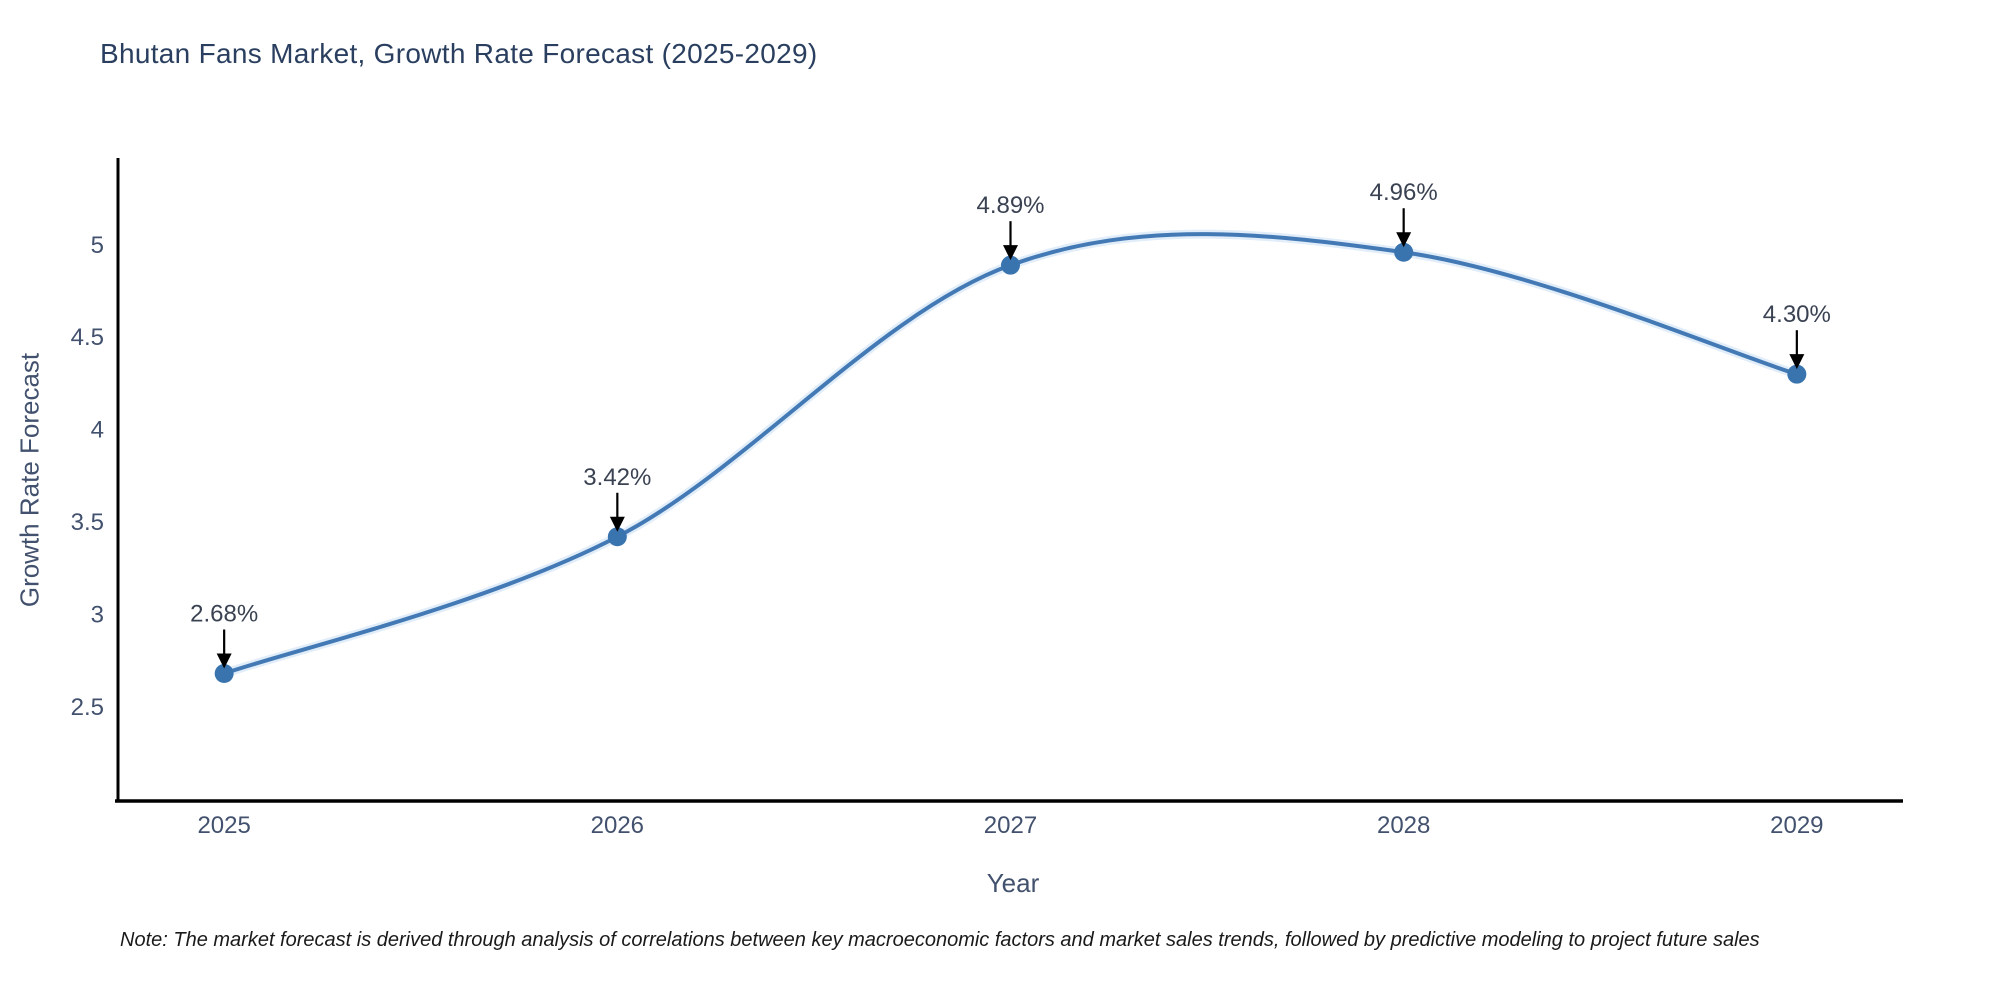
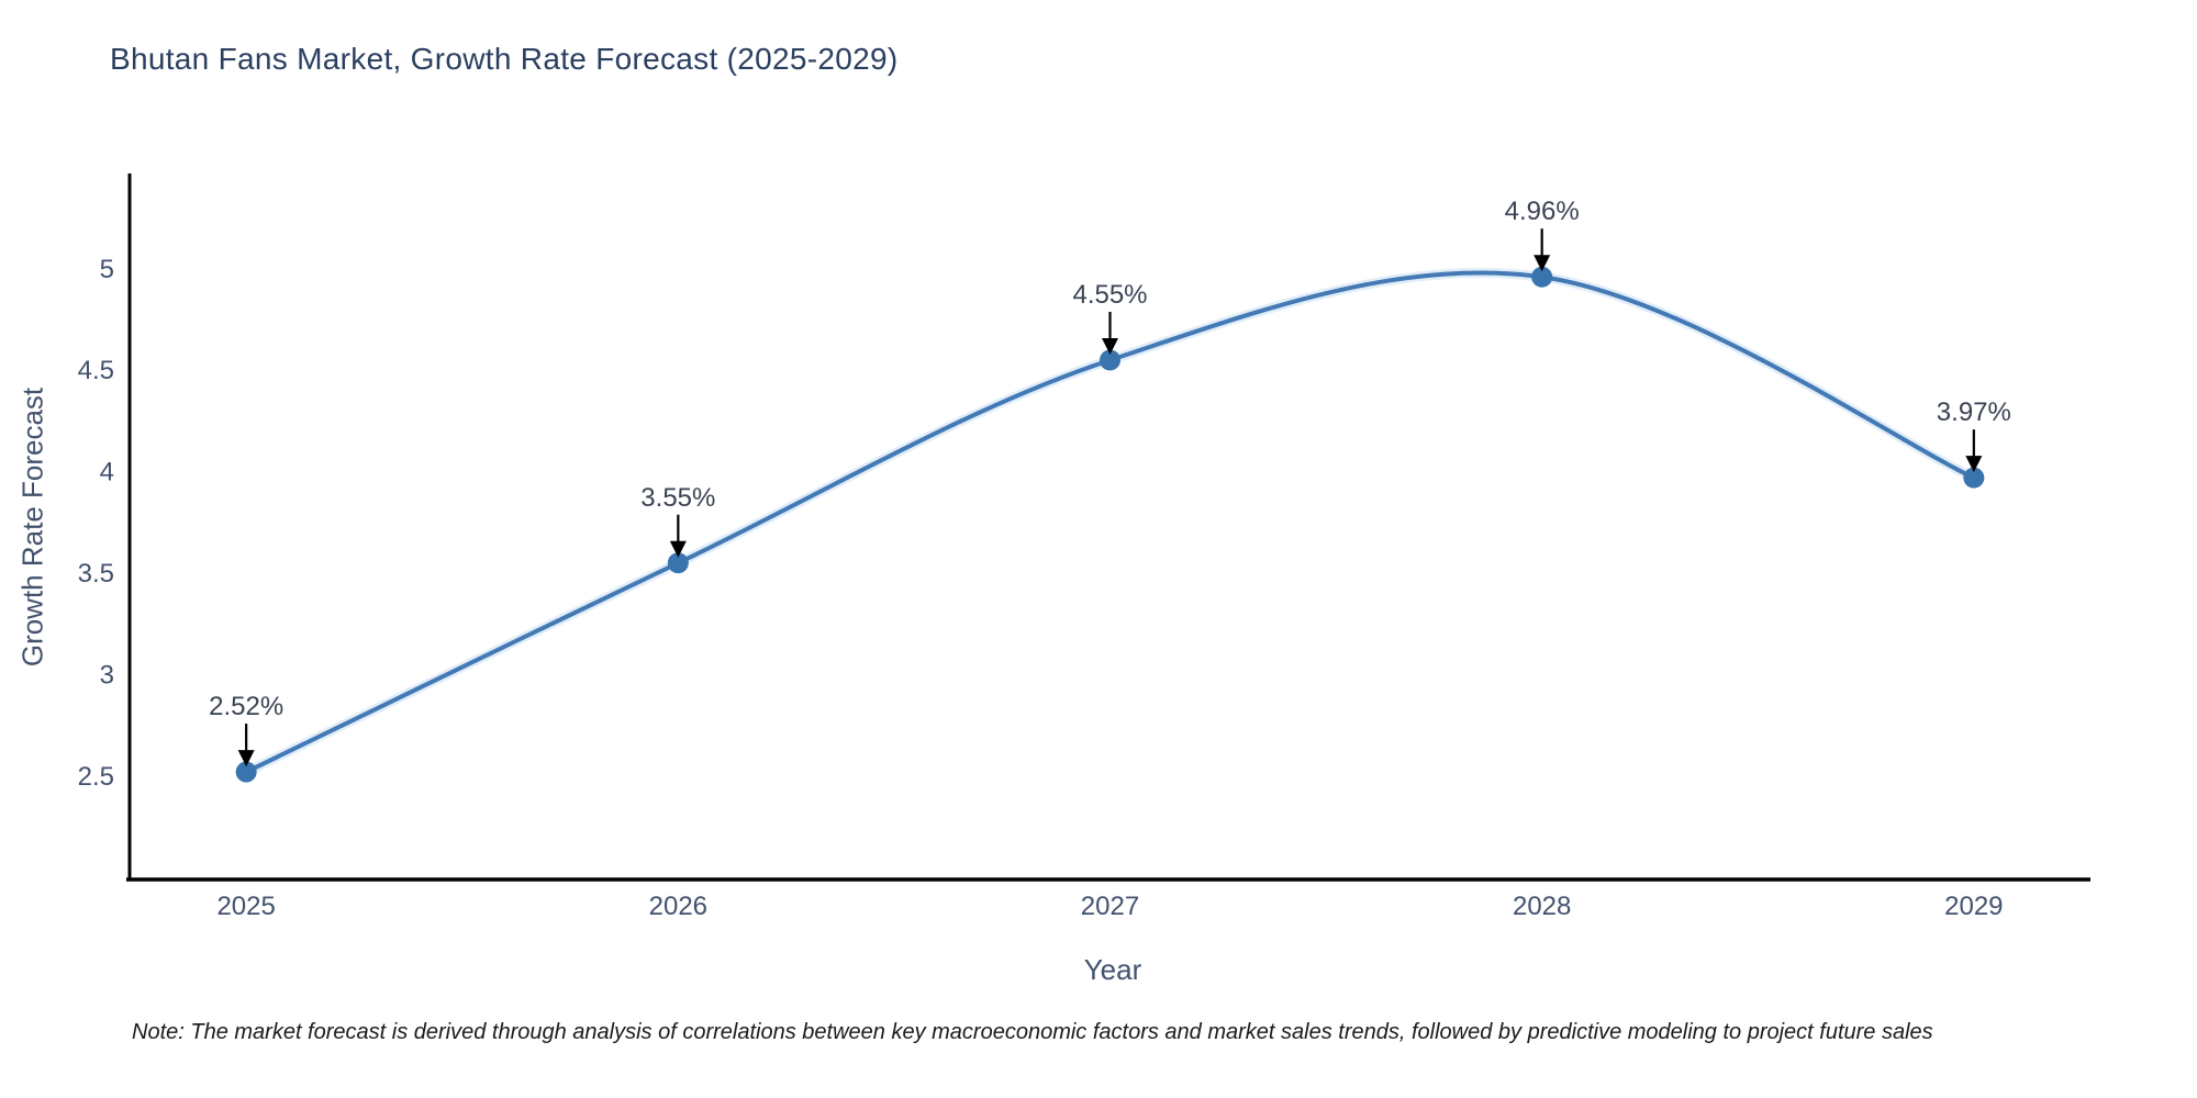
2025: 2.68% -> 2.52%
2026: 3.42% -> 3.55%
2027: 4.89% -> 4.55%
2029: 4.30% -> 3.97%
